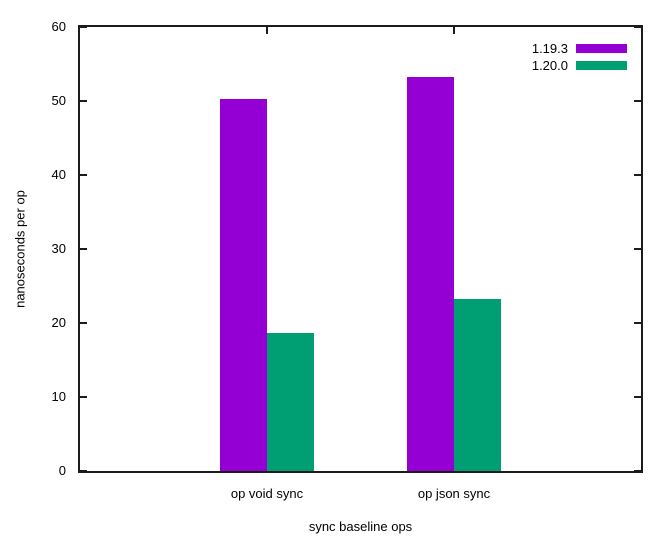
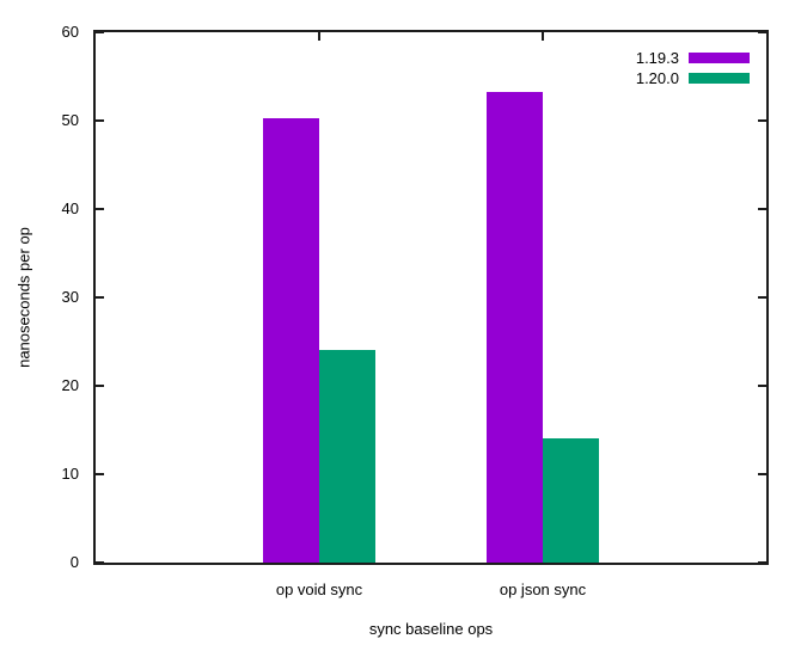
1.20.0/op void sync: 19 -> 24
1.20.0/op json sync: 23 -> 14
